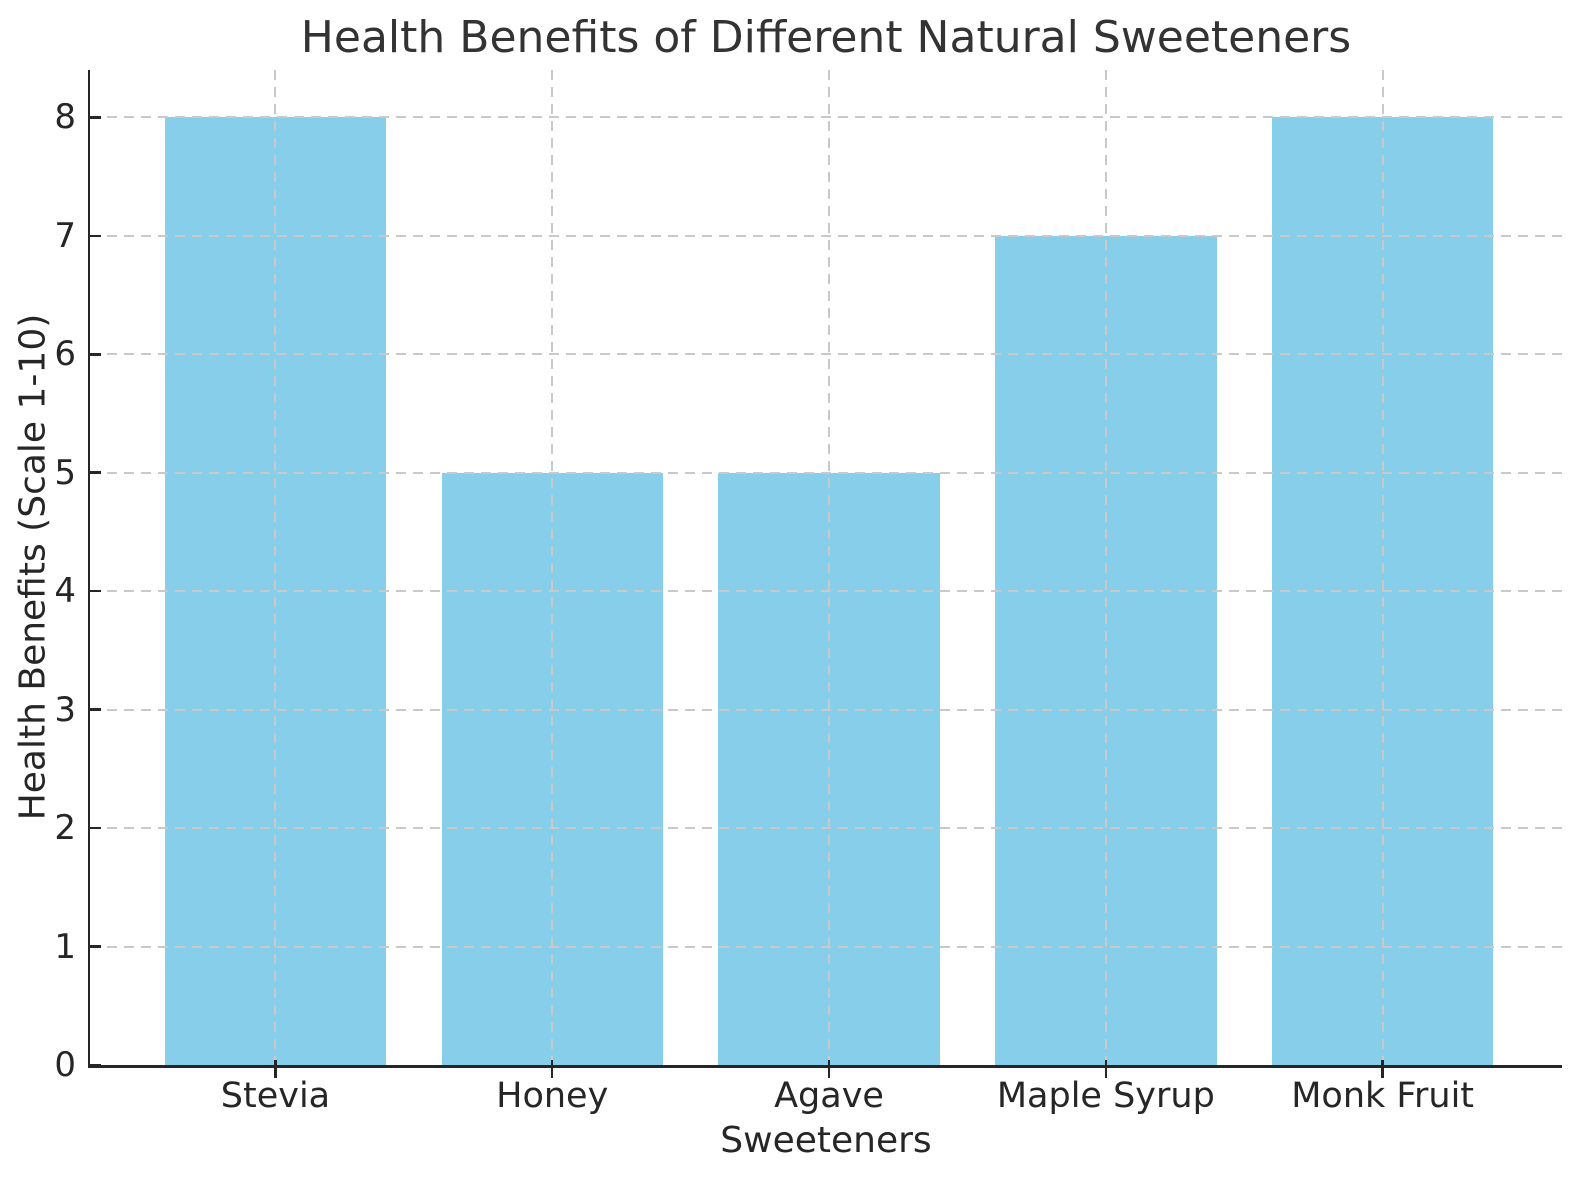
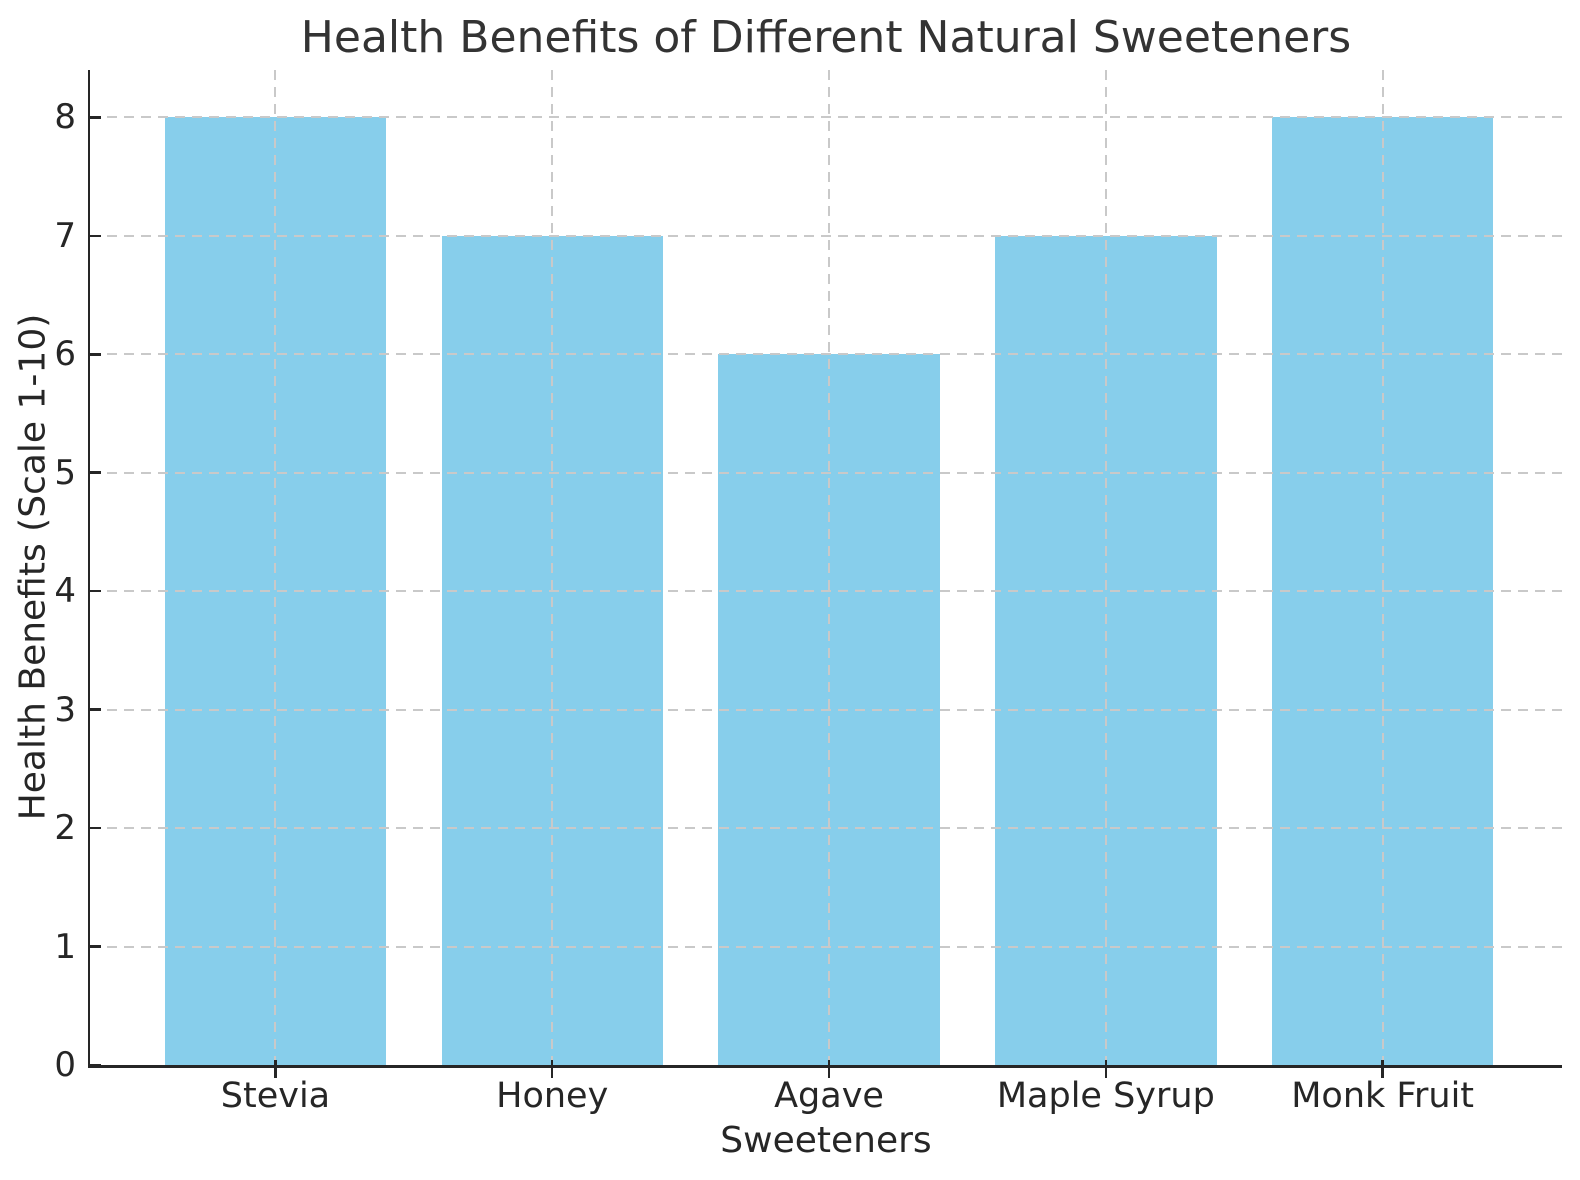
Honey: 5 -> 7
Agave: 5 -> 6
